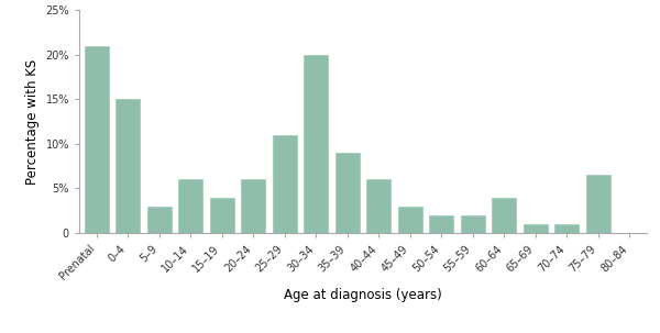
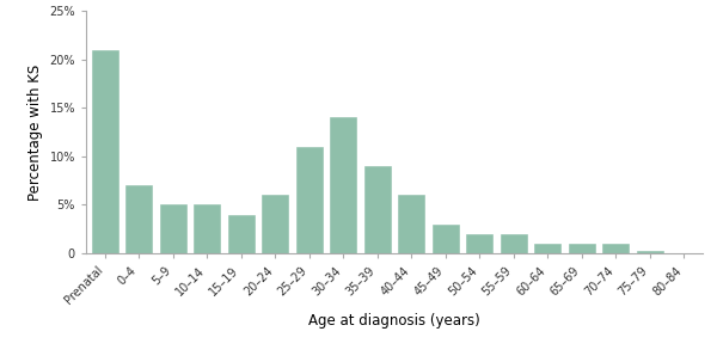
0–4: 15.0% -> 7.0%
5–9: 3.0% -> 5.0%
10–14: 6.0% -> 5.0%
30–34: 20.0% -> 14.0%
60–64: 4.0% -> 1.0%
75–79: 6.6% -> 0.3%
